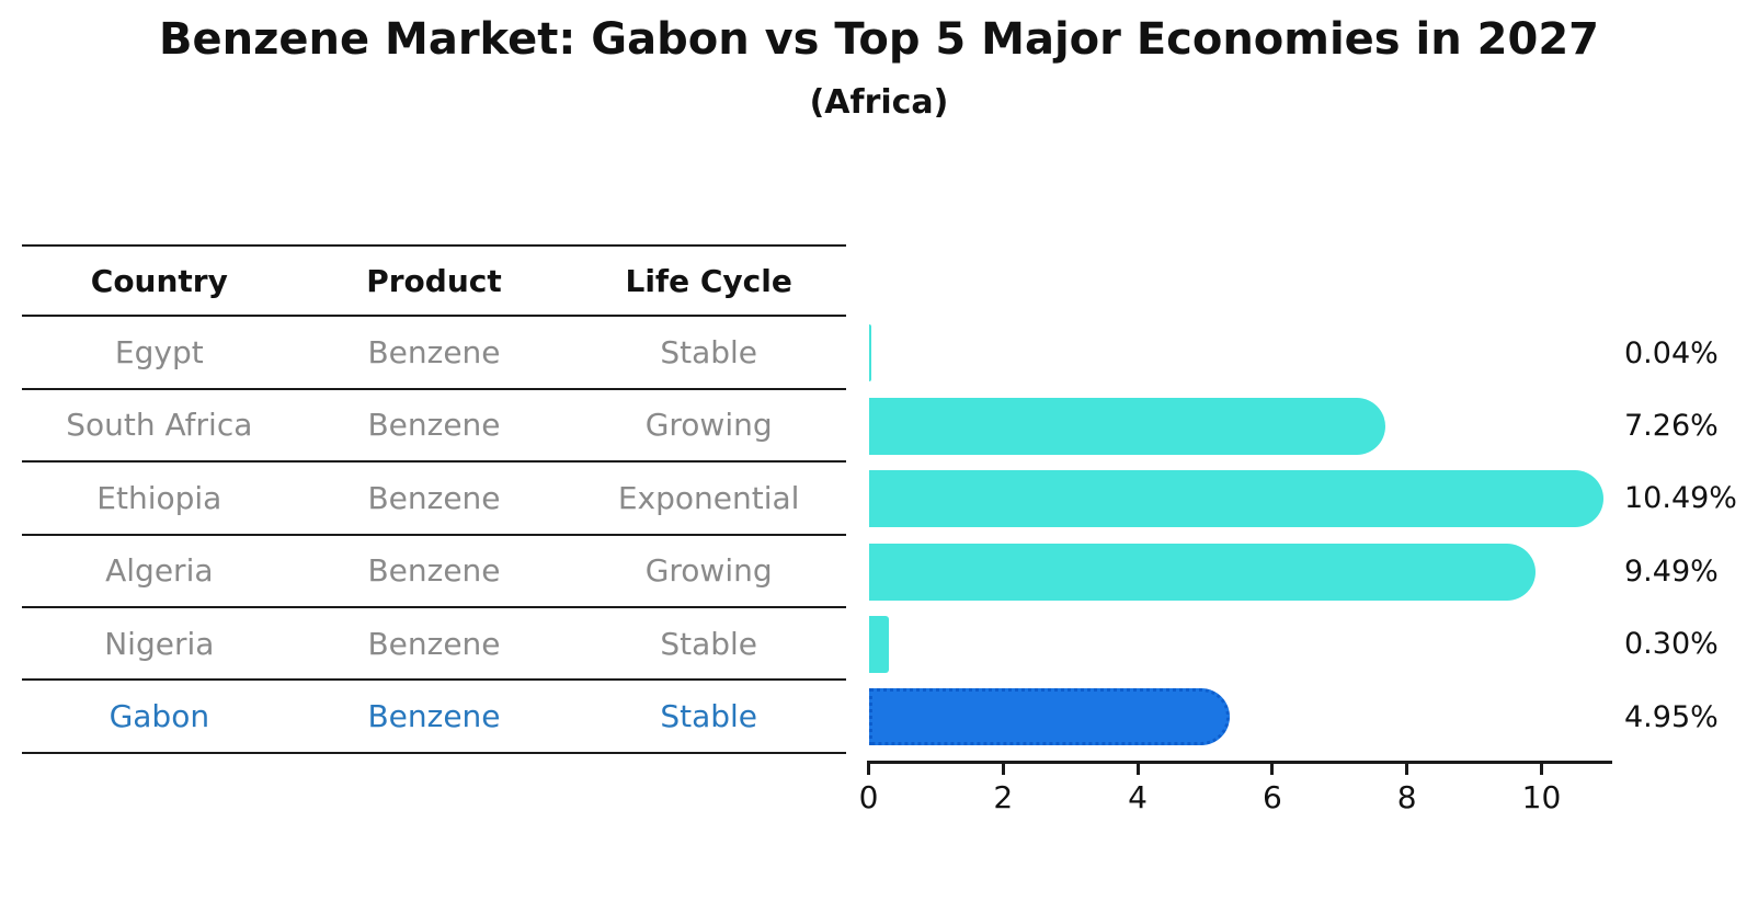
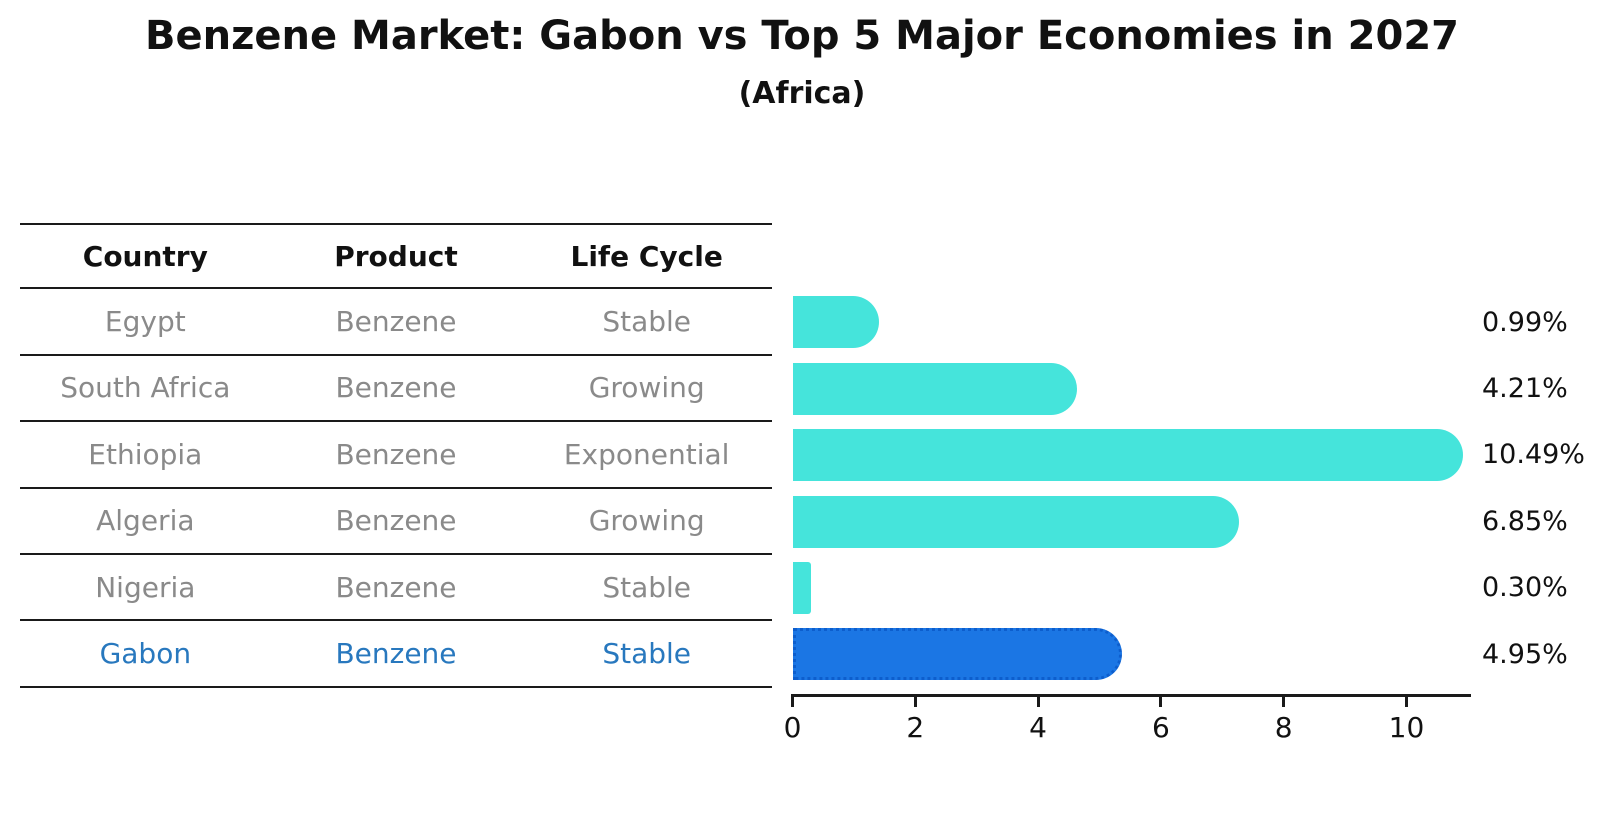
Egypt: 0.04% -> 0.99%
South Africa: 7.26% -> 4.21%
Algeria: 9.49% -> 6.85%
